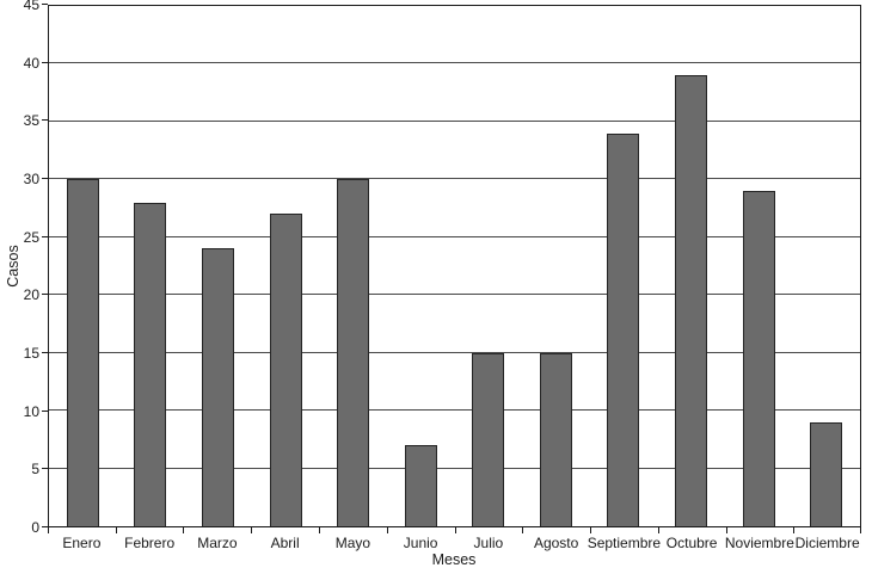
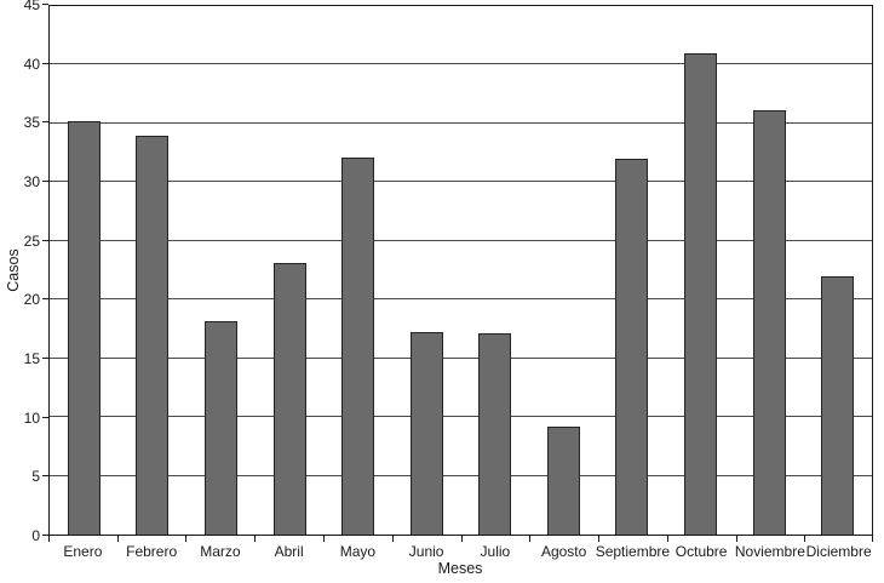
Enero: 30 -> 35
Febrero: 28 -> 34
Marzo: 24 -> 18
Abril: 27 -> 23
Mayo: 30 -> 32
Junio: 7 -> 17
Julio: 15 -> 17
Agosto: 15 -> 9
Septiembre: 34 -> 32
Octubre: 39 -> 41
Noviembre: 29 -> 36
Diciembre: 9 -> 22
